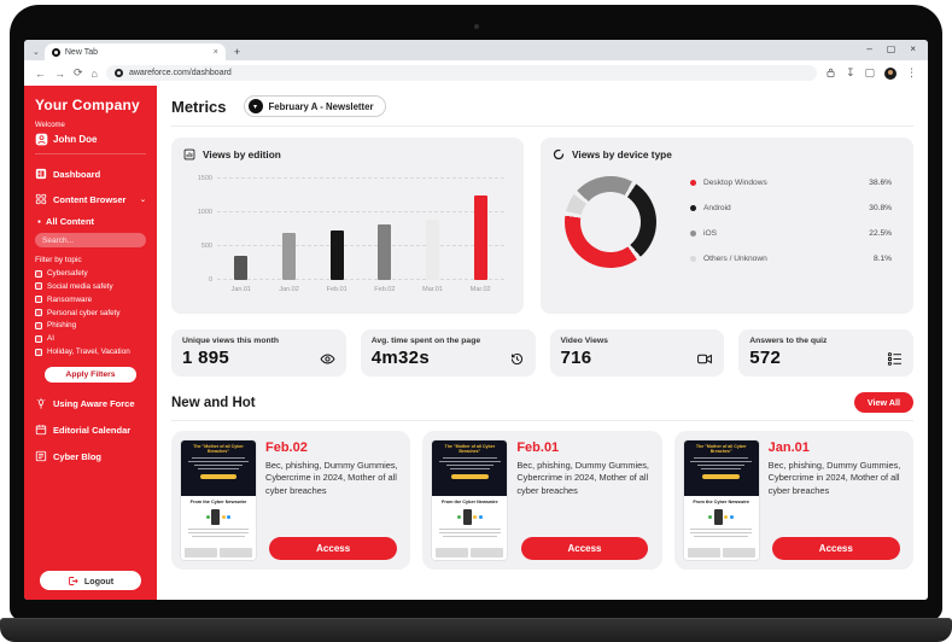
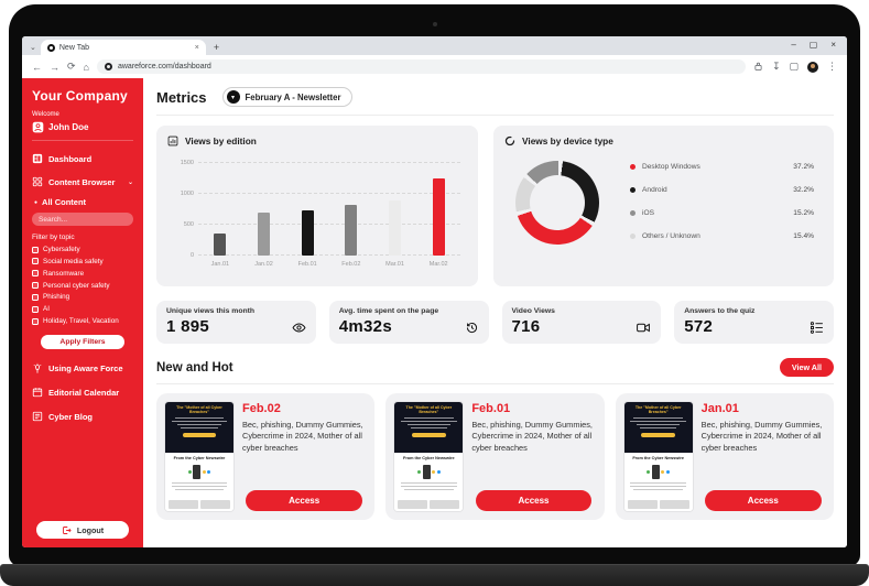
Views by device type/Desktop Windows: 38.6% -> 37.2%
Views by device type/Android: 30.8% -> 32.2%
Views by device type/iOS: 22.5% -> 15.2%
Views by device type/Others / Unknown: 8.1% -> 15.4%
